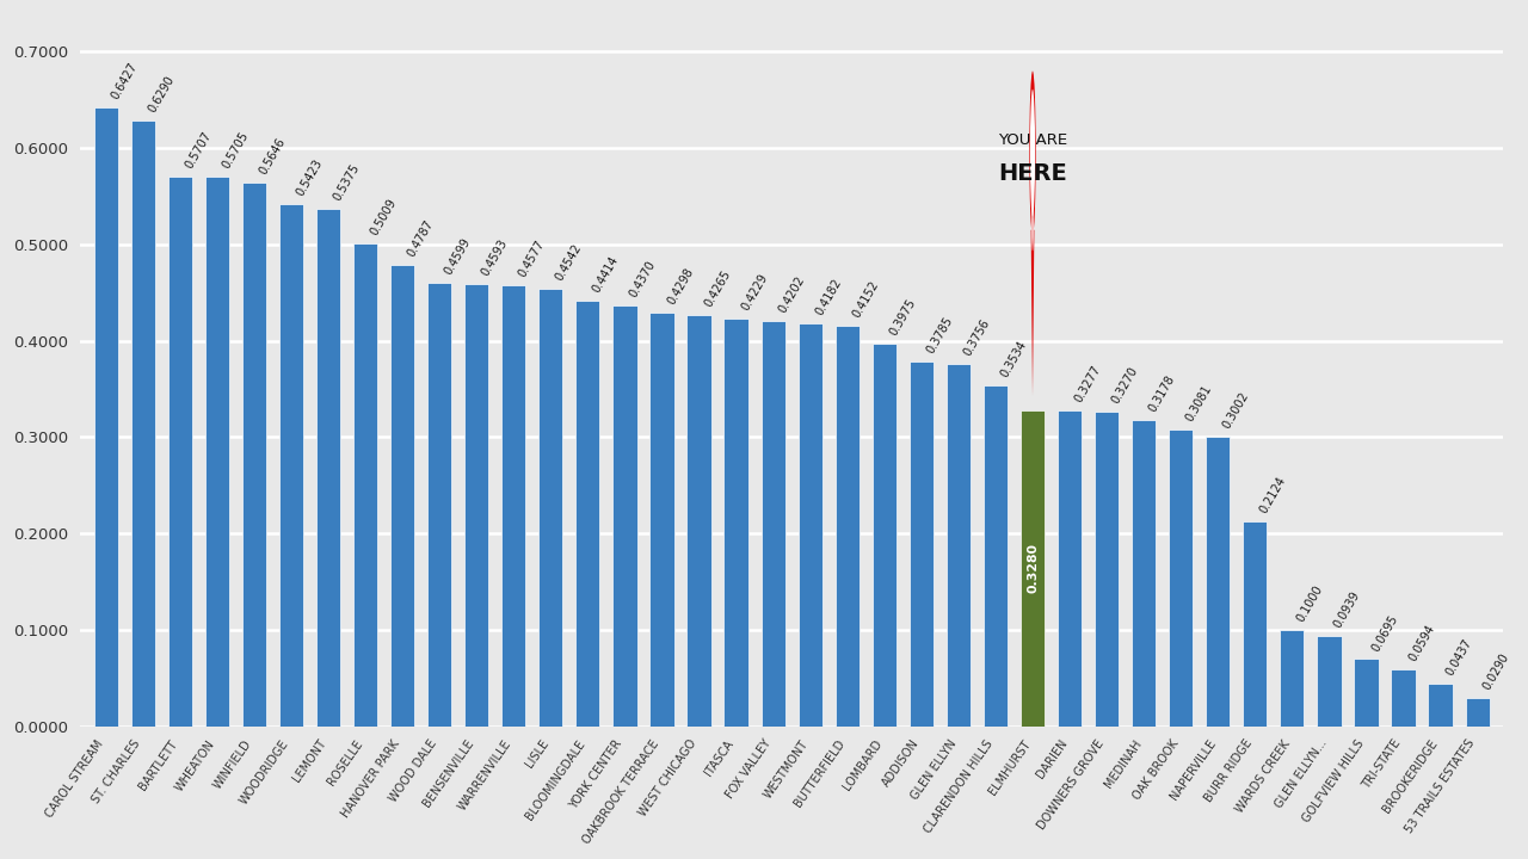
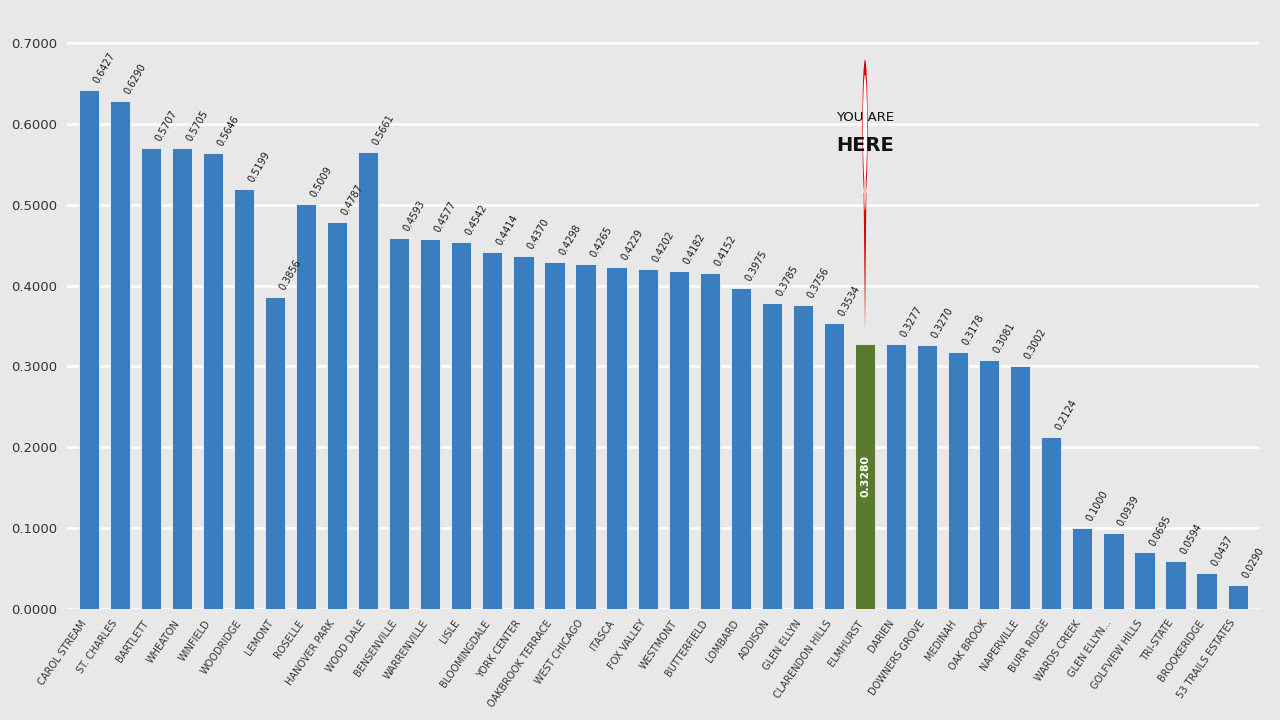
WOODRIDGE: 0.5423 -> 0.5199
LEMONT: 0.5375 -> 0.3856
WOOD DALE: 0.4599 -> 0.5661
